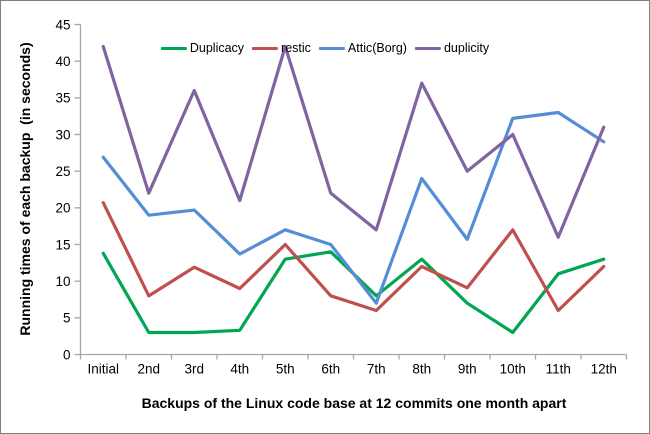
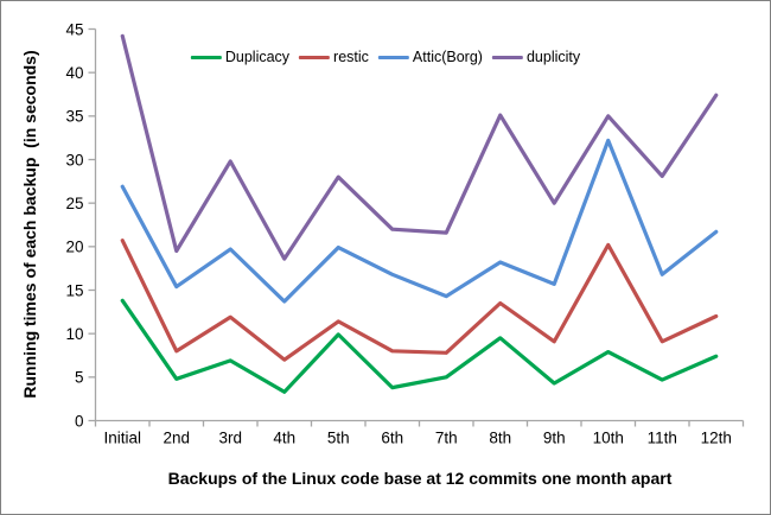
duplicity/Initial: 42 -> 44
Duplicacy/2nd: 3 -> 5
Attic(Borg)/2nd: 19 -> 15
duplicity/2nd: 22 -> 20
Duplicacy/3rd: 3 -> 7
duplicity/3rd: 36 -> 30
restic/4th: 9 -> 7
duplicity/4th: 21 -> 19
Duplicacy/5th: 13 -> 10
restic/5th: 15 -> 11
Attic(Borg)/5th: 17 -> 20
duplicity/5th: 42 -> 28
Duplicacy/6th: 14 -> 4
Attic(Borg)/6th: 15 -> 17
Duplicacy/7th: 8 -> 5
restic/7th: 6 -> 8
Attic(Borg)/7th: 7 -> 14
duplicity/7th: 17 -> 22
Duplicacy/8th: 13 -> 10
restic/8th: 12 -> 14
Attic(Borg)/8th: 24 -> 18
duplicity/8th: 37 -> 35
Duplicacy/9th: 7 -> 4
Duplicacy/10th: 3 -> 8
restic/10th: 17 -> 20
duplicity/10th: 30 -> 35
Duplicacy/11th: 11 -> 5
restic/11th: 6 -> 9
Attic(Borg)/11th: 33 -> 17
duplicity/11th: 16 -> 28
Duplicacy/12th: 13 -> 7
Attic(Borg)/12th: 29 -> 22
duplicity/12th: 31 -> 37
